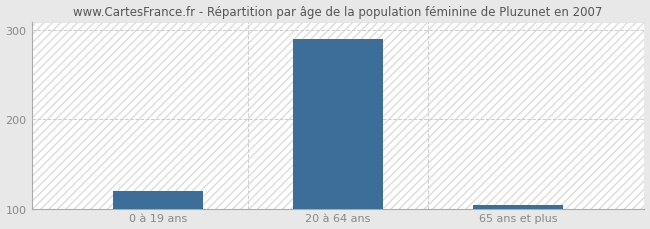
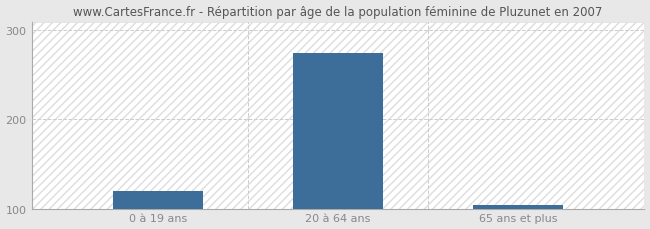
20 à 64 ans: 290 -> 275
